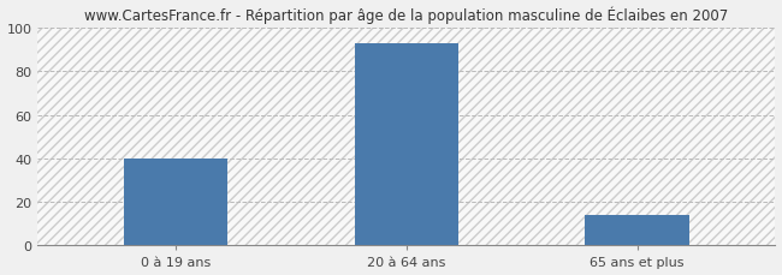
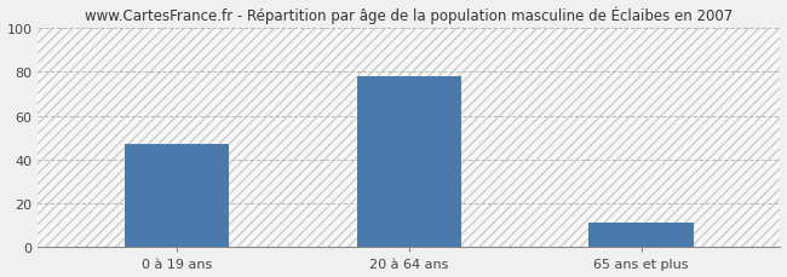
0 à 19 ans: 40 -> 47
20 à 64 ans: 93 -> 78
65 ans et plus: 14 -> 11
